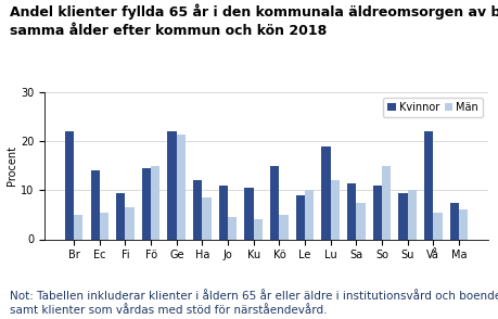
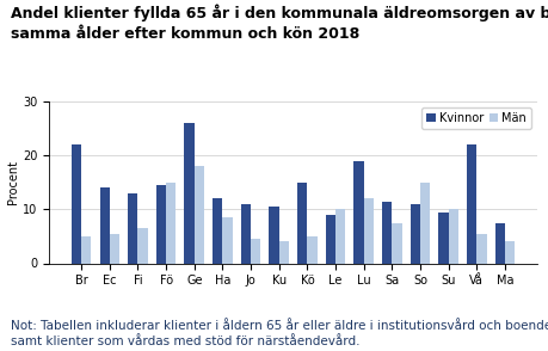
Kvinnor/Fi: 9.5 -> 13.0
Kvinnor/Ge: 22.0 -> 26.0
Män/Ge: 21.5 -> 18.0
Män/Ma: 6.0 -> 4.0
